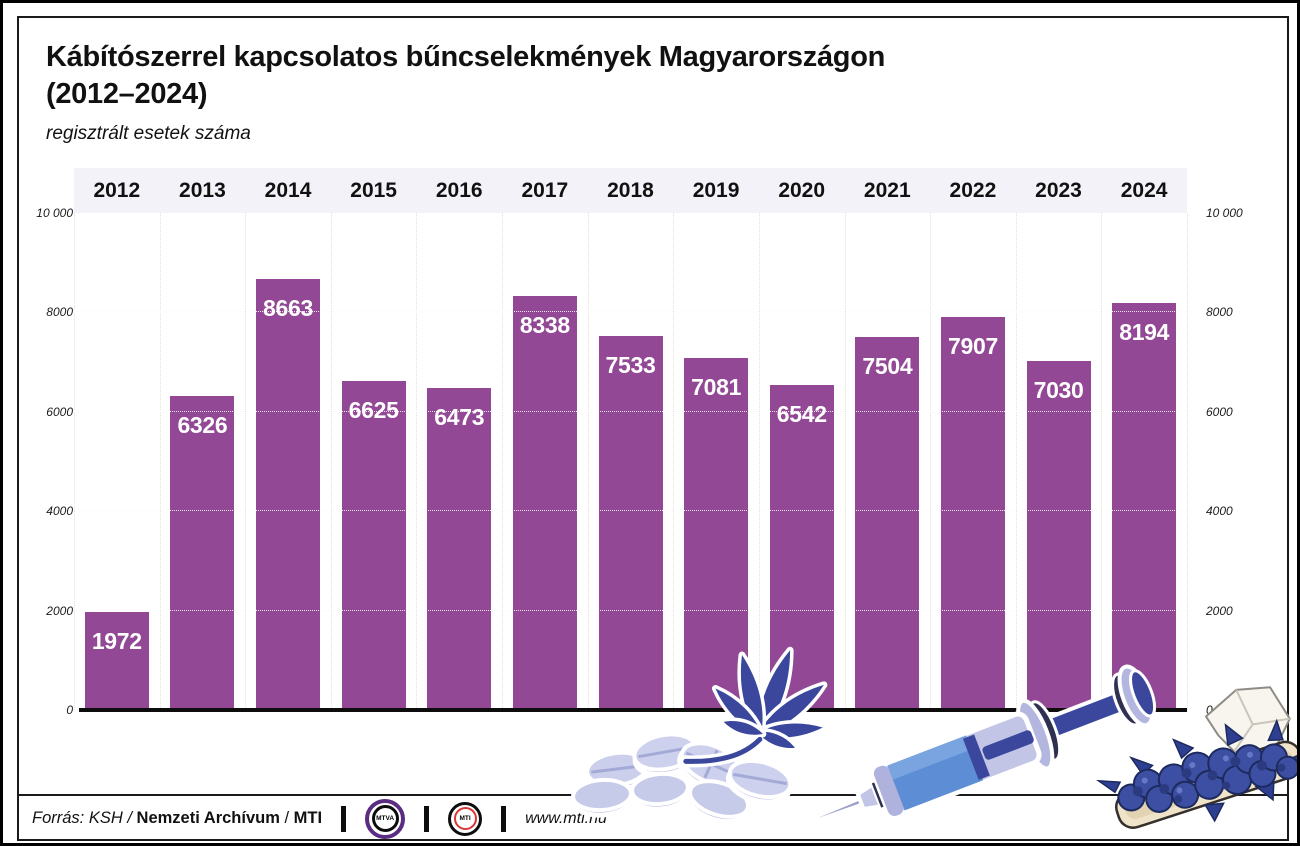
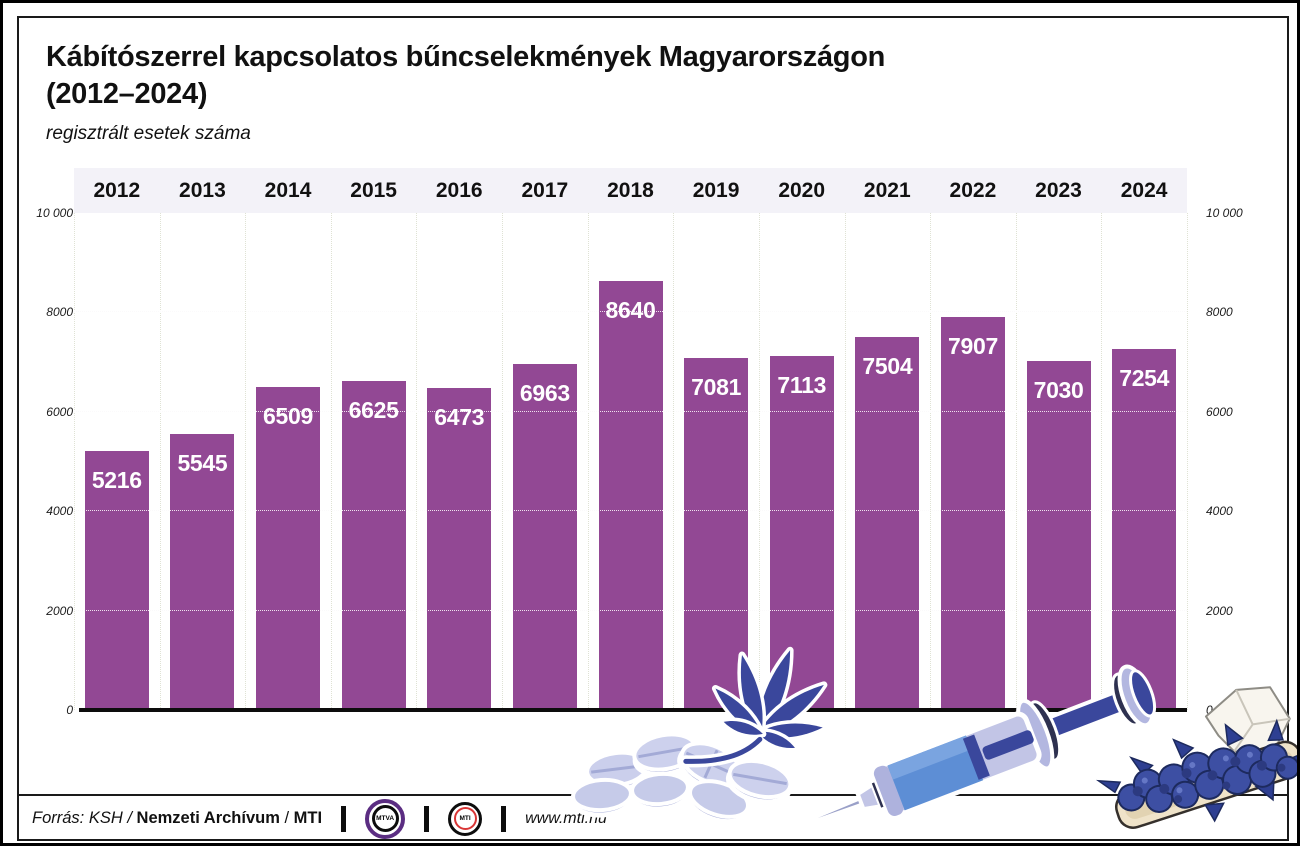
2012: 1972 -> 5216
2013: 6326 -> 5545
2014: 8663 -> 6509
2017: 8338 -> 6963
2018: 7533 -> 8640
2020: 6542 -> 7113
2024: 8194 -> 7254
